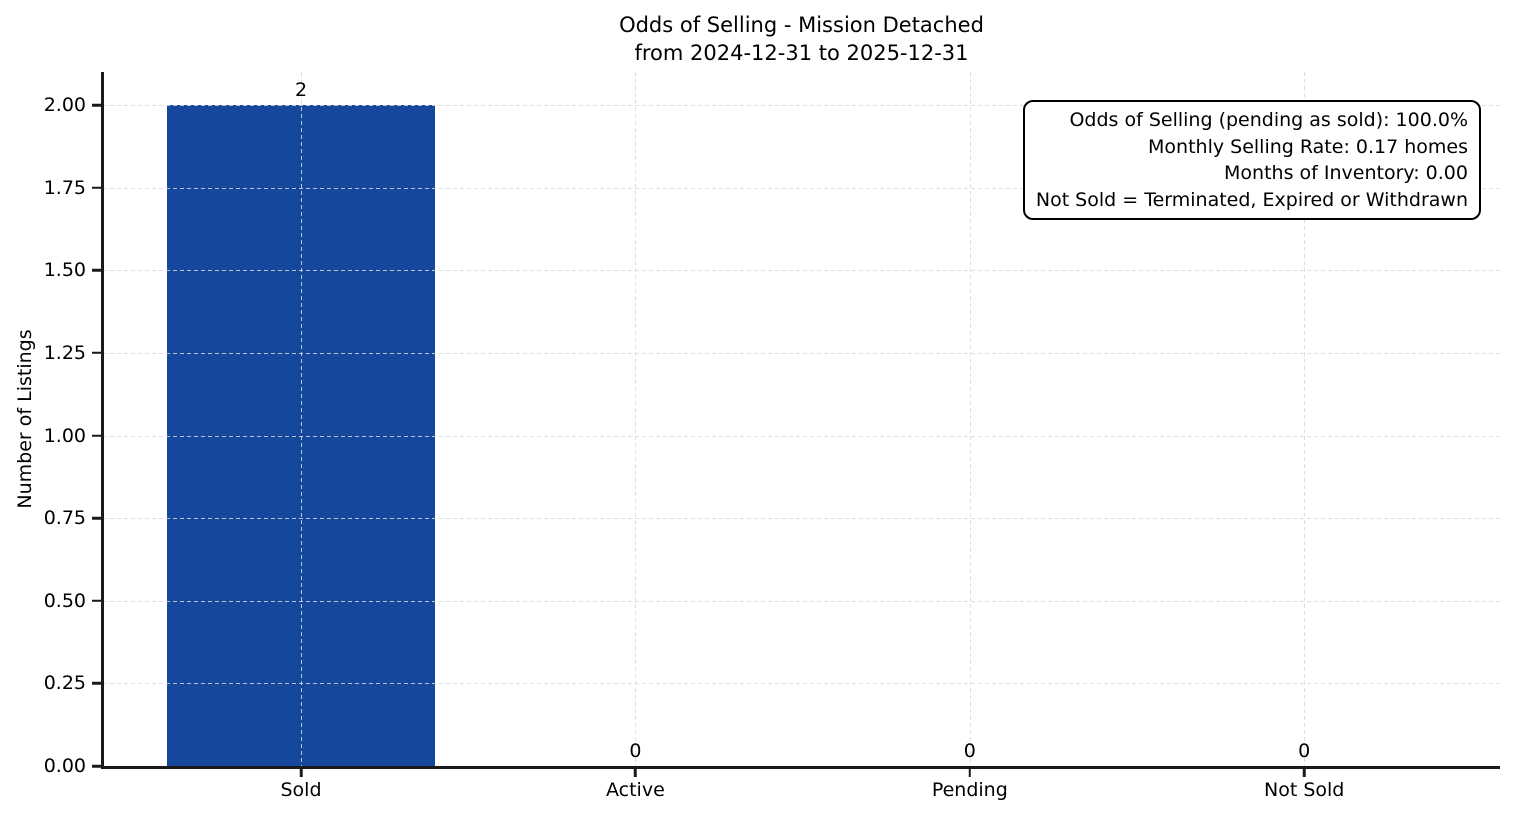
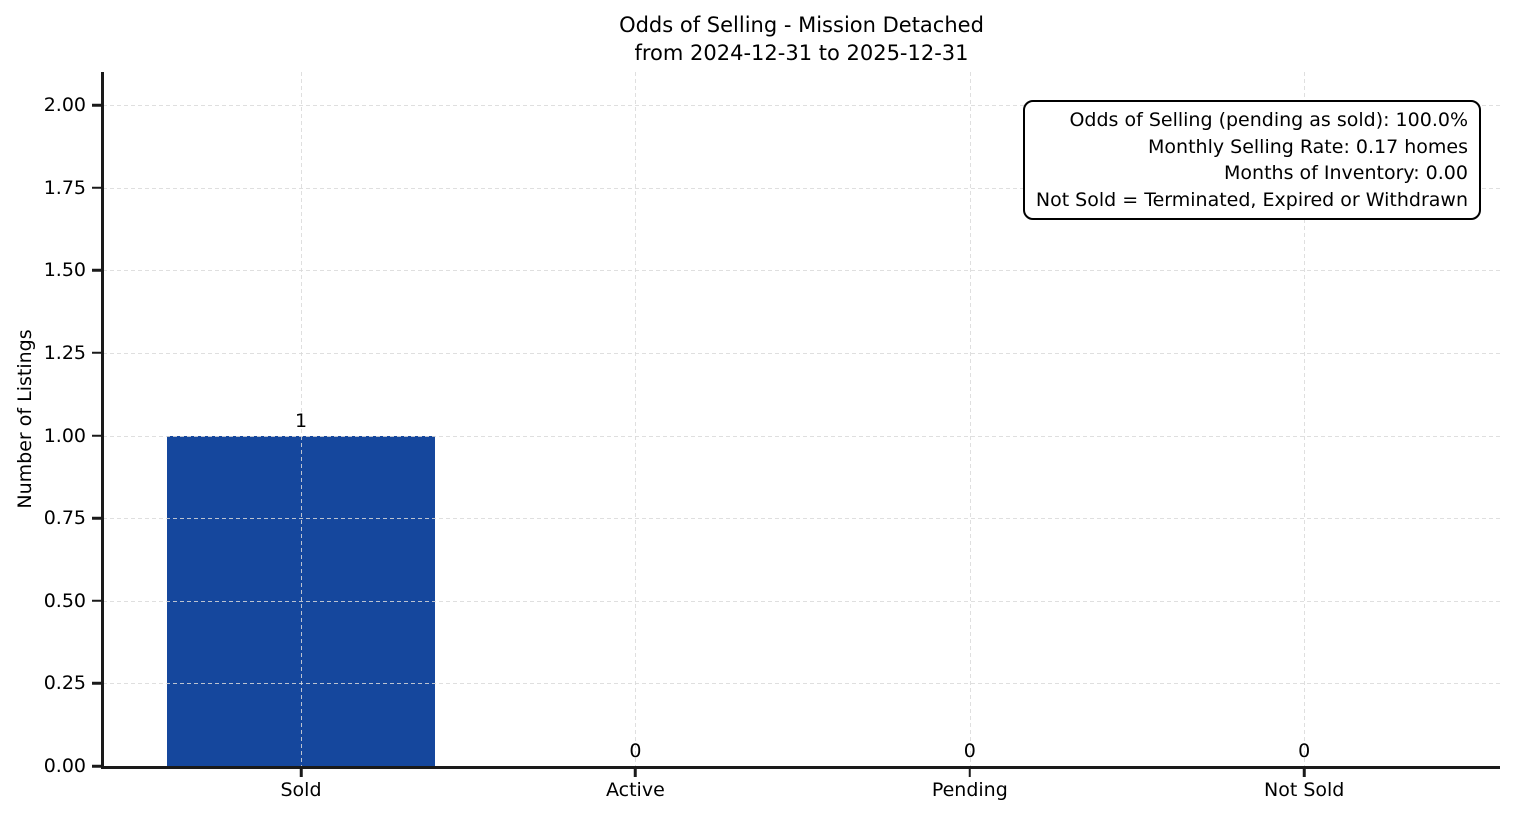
Sold: 2 -> 1
